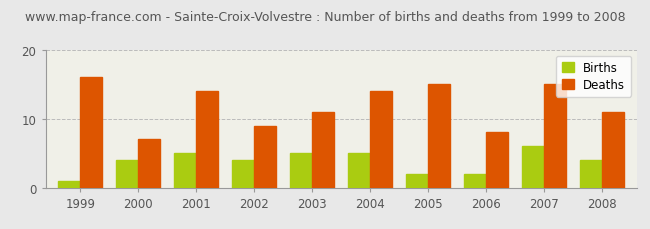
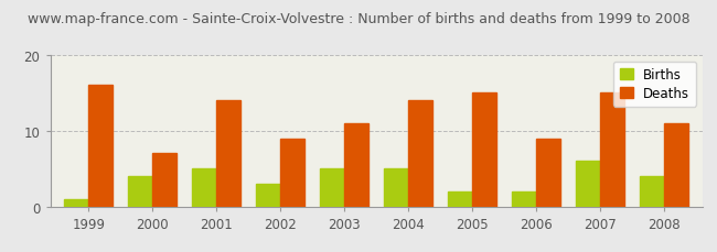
Births/2002: 4 -> 3
Deaths/2006: 8 -> 9
